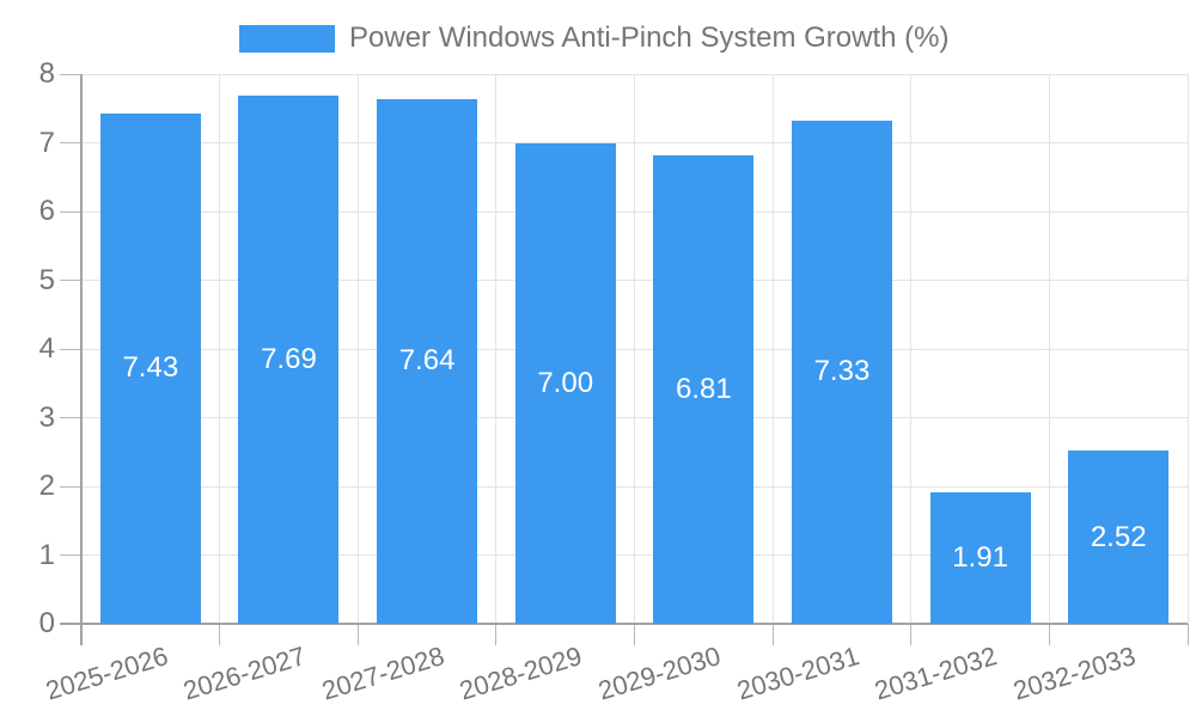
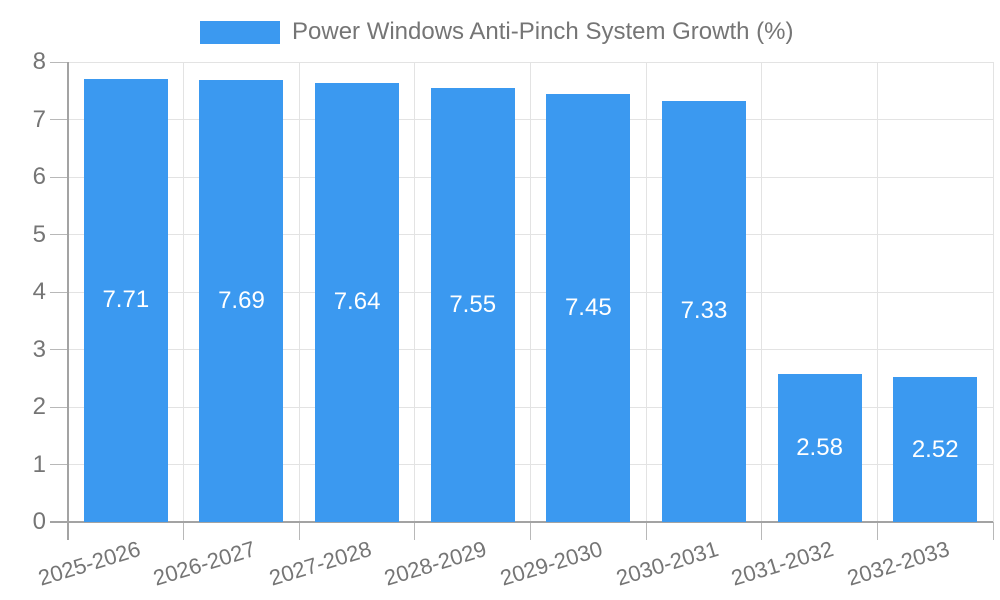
2025-2026: 7.43 -> 7.71
2028-2029: 7.00 -> 7.55
2029-2030: 6.81 -> 7.45
2031-2032: 1.91 -> 2.58
